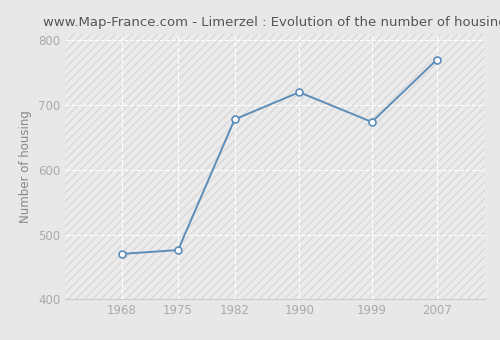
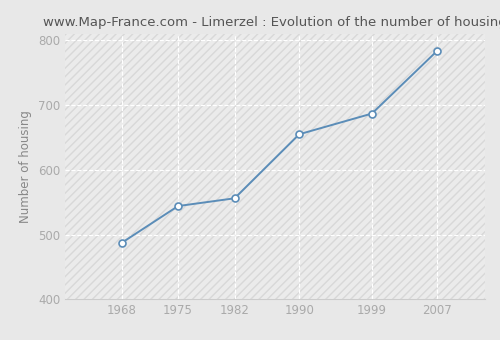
1968: 470 -> 487
1975: 476 -> 544
1982: 678 -> 556
1990: 720 -> 655
1999: 674 -> 687
2007: 770 -> 783
